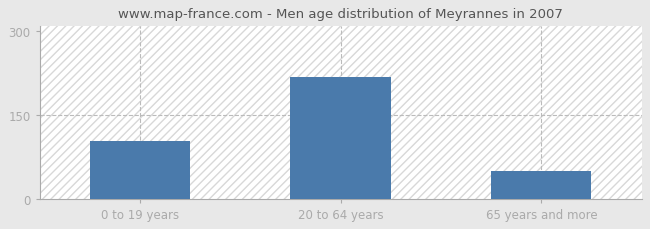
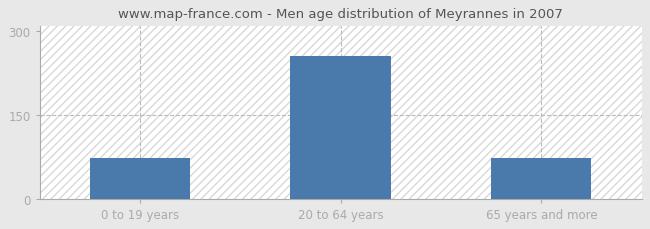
0 to 19 years: 104 -> 72
20 to 64 years: 218 -> 255
65 years and more: 50 -> 73
